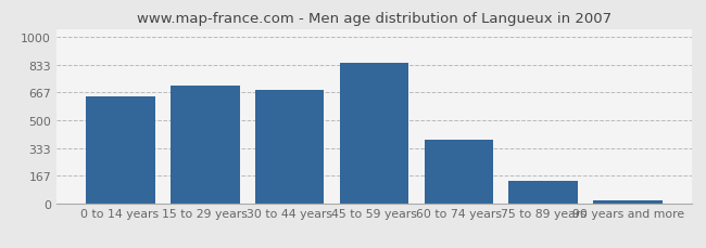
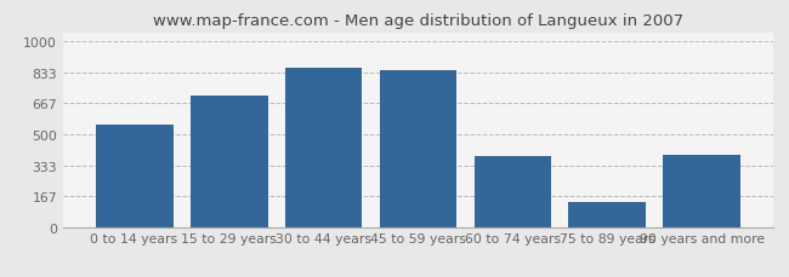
0 to 14 years: 640 -> 550
30 to 44 years: 680 -> 860
90 years and more: 20 -> 390
